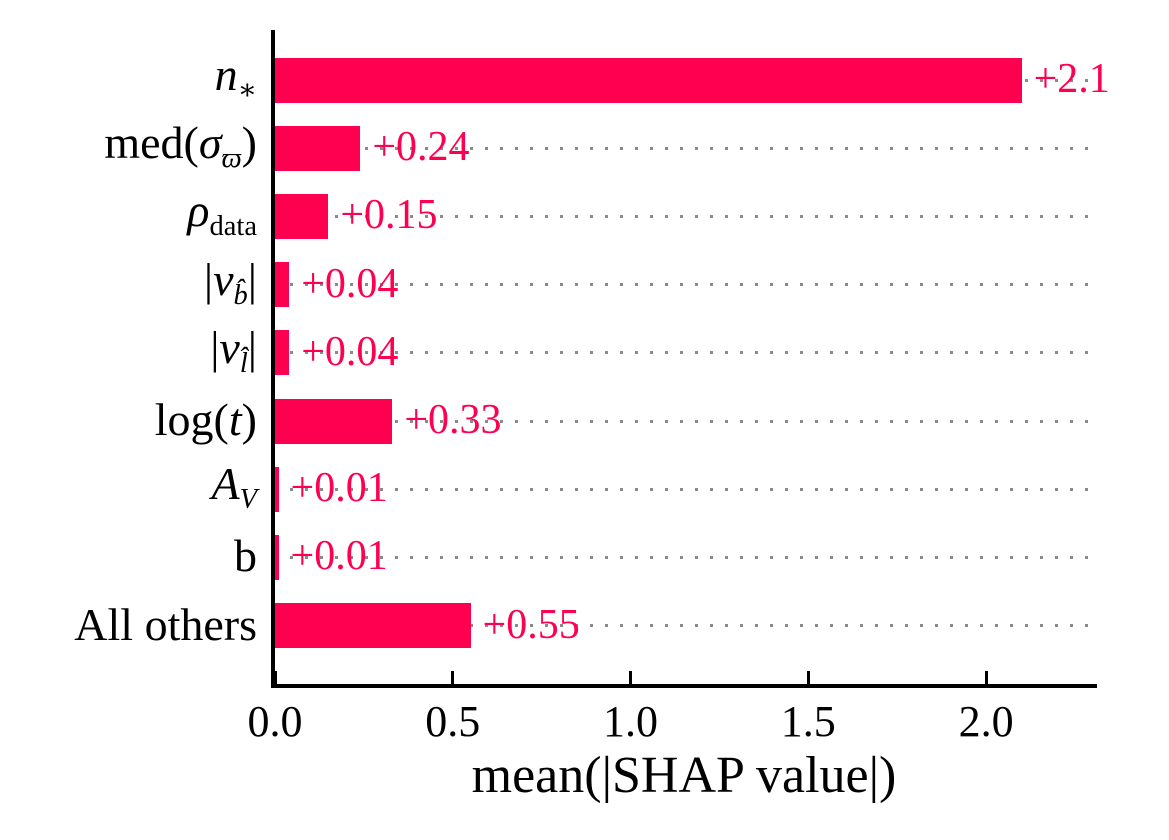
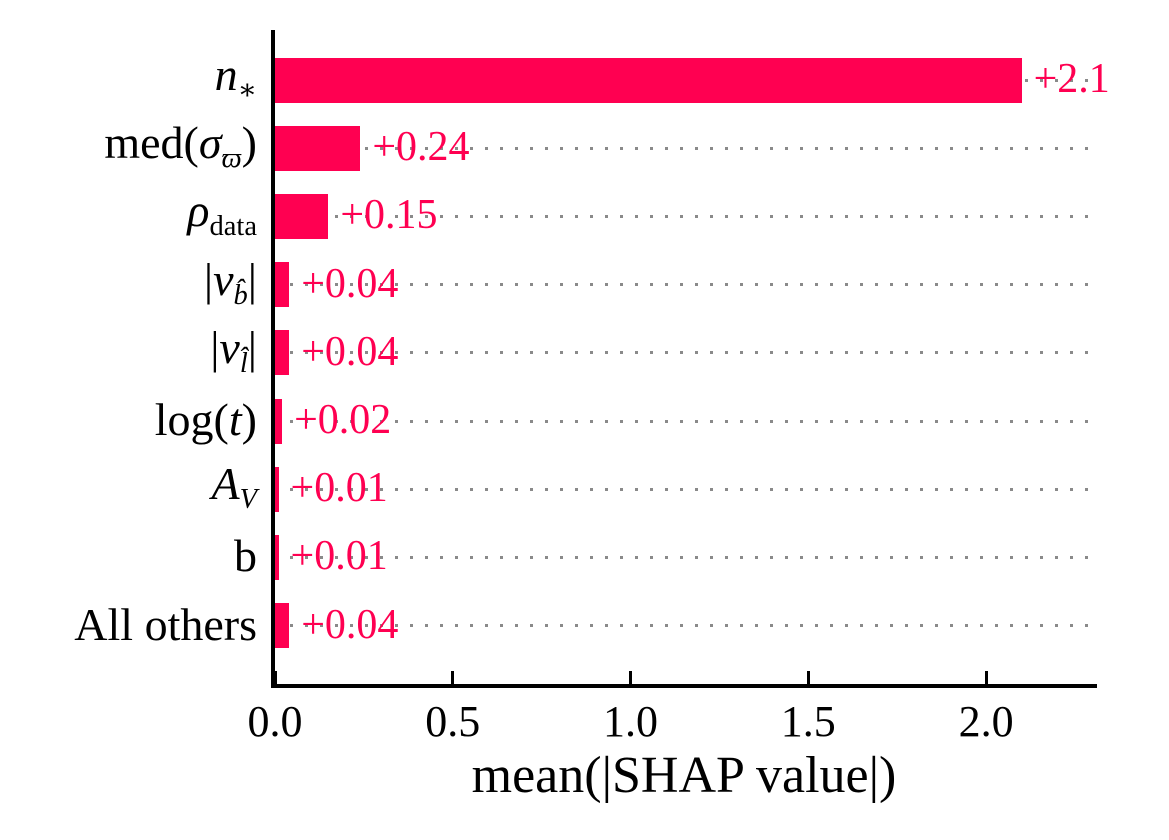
log(t): +0.33 -> +0.02
All others: +0.55 -> +0.04
